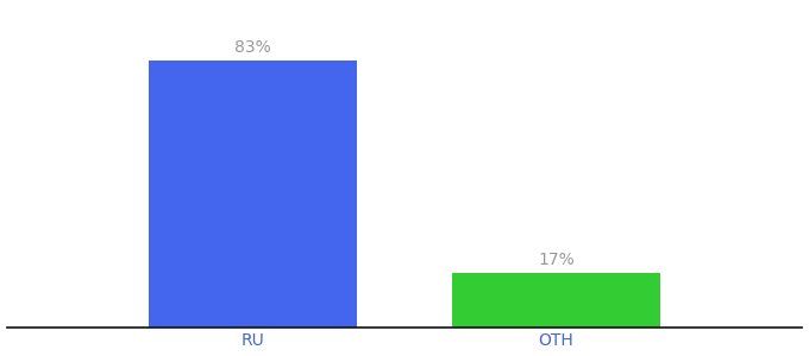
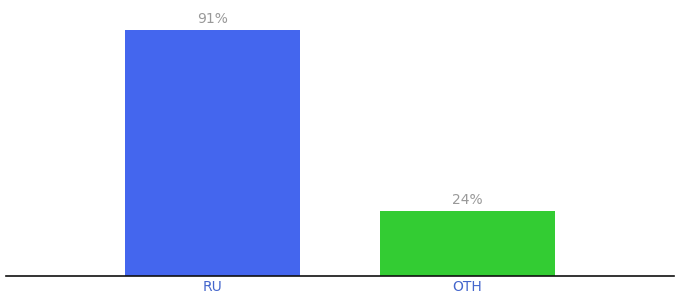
RU: 83% -> 91%
OTH: 17% -> 24%
